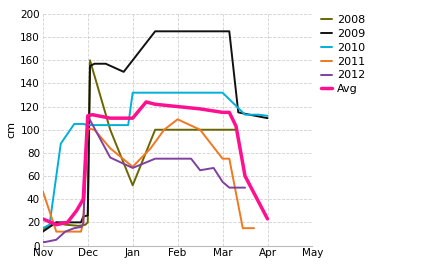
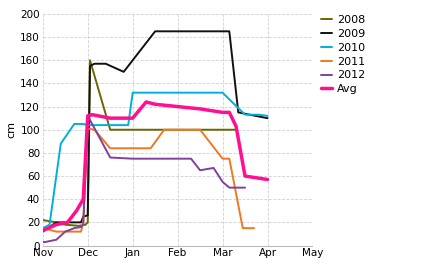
2008/Nov: 14 -> 22
2011/Nov: 47 -> 15
Avg/Nov: 23 -> 13
2008/Jan: 52 -> 100
2011/Jan: 68 -> 84
2012/Jan: 67 -> 75
2011/Feb: 109 -> 100
Avg/Apr: 23 -> 57
